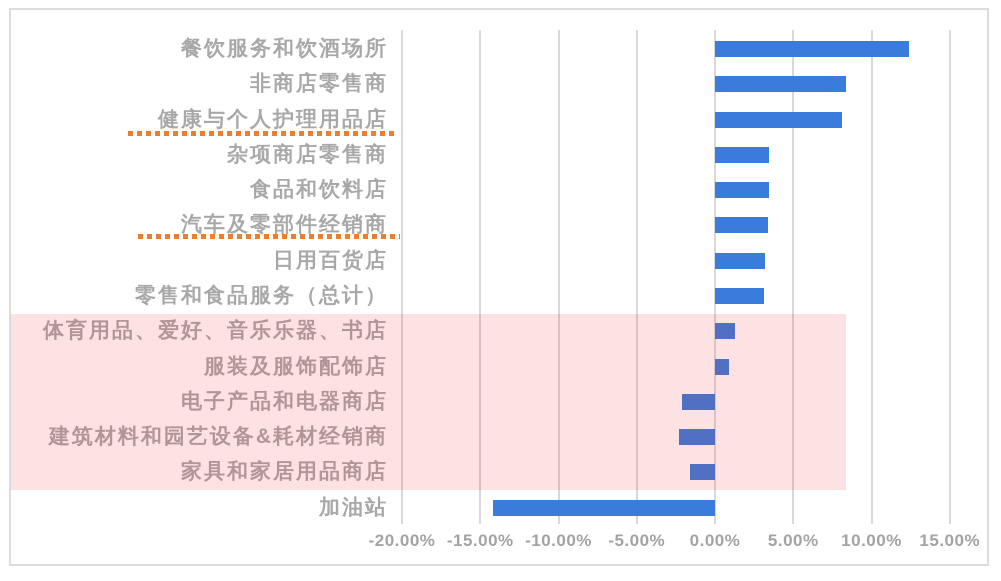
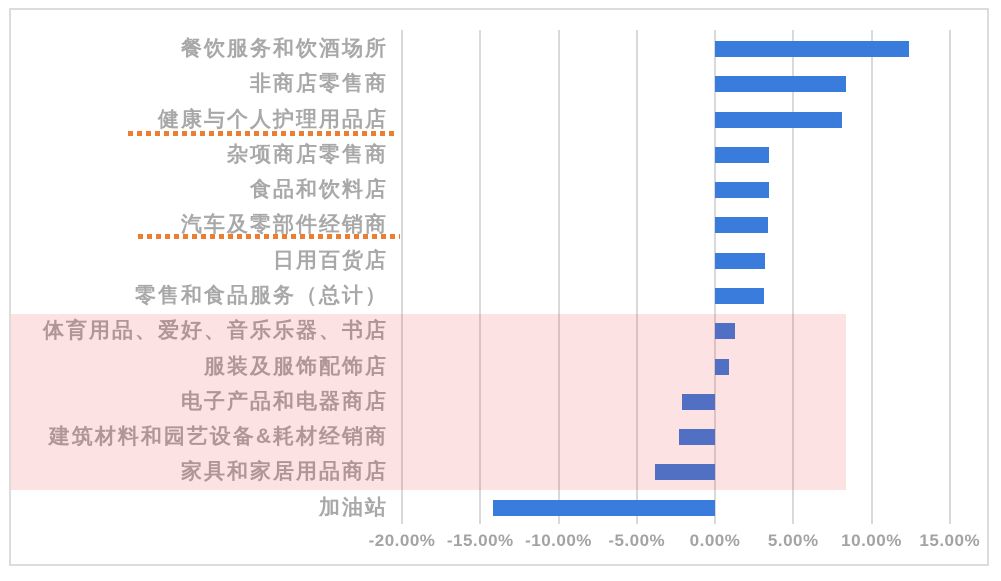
家具和家居用品商店: -1.6% -> -3.9%
